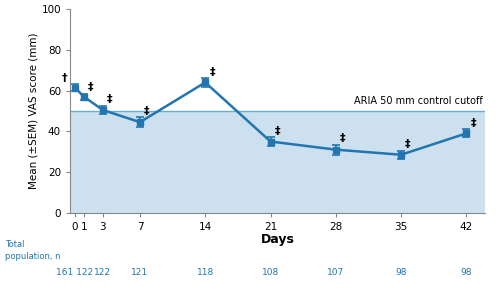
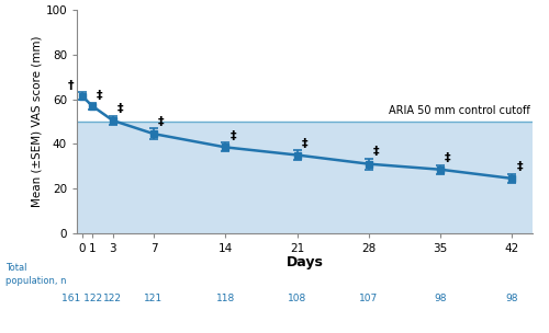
14: 64.0 -> 38.5
42: 39.0 -> 24.5
